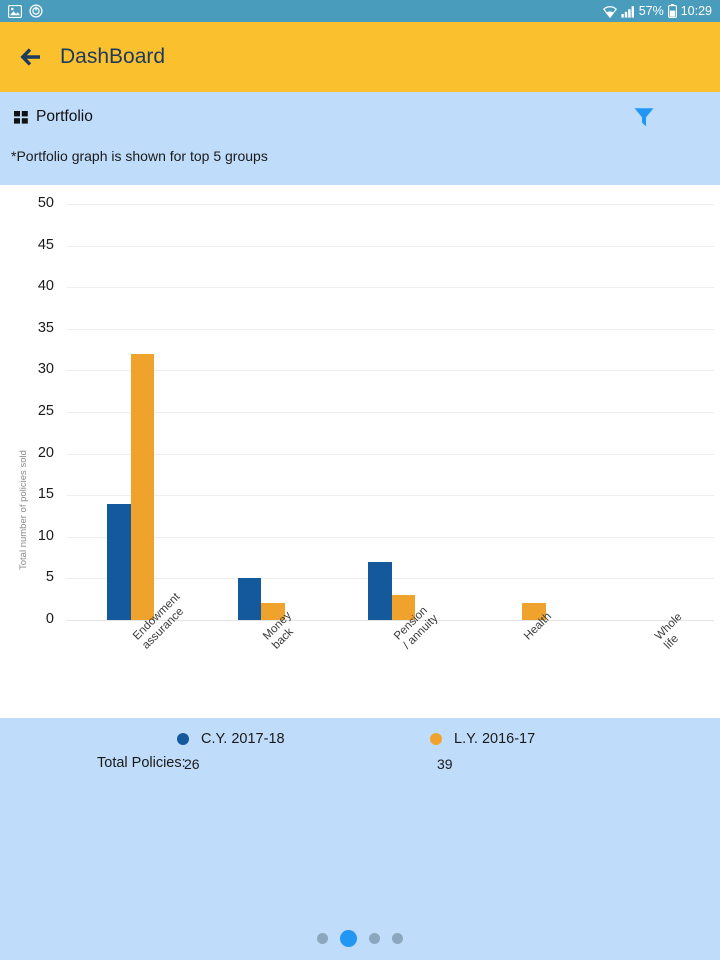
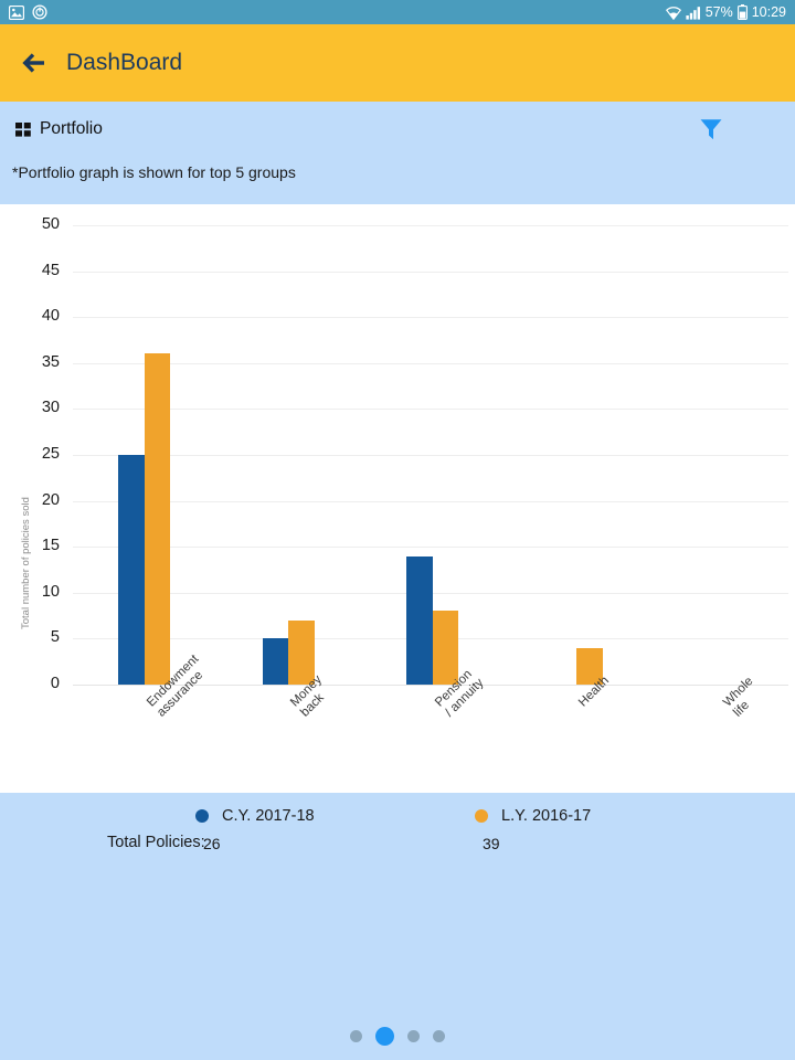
C.Y. 2017-18/Endowment assurance: 14 -> 25
L.Y. 2016-17/Endowment assurance: 32 -> 36
L.Y. 2016-17/Money back: 2 -> 7
C.Y. 2017-18/Pension / annuity: 7 -> 14
L.Y. 2016-17/Pension / annuity: 3 -> 8
L.Y. 2016-17/Health: 2 -> 4
